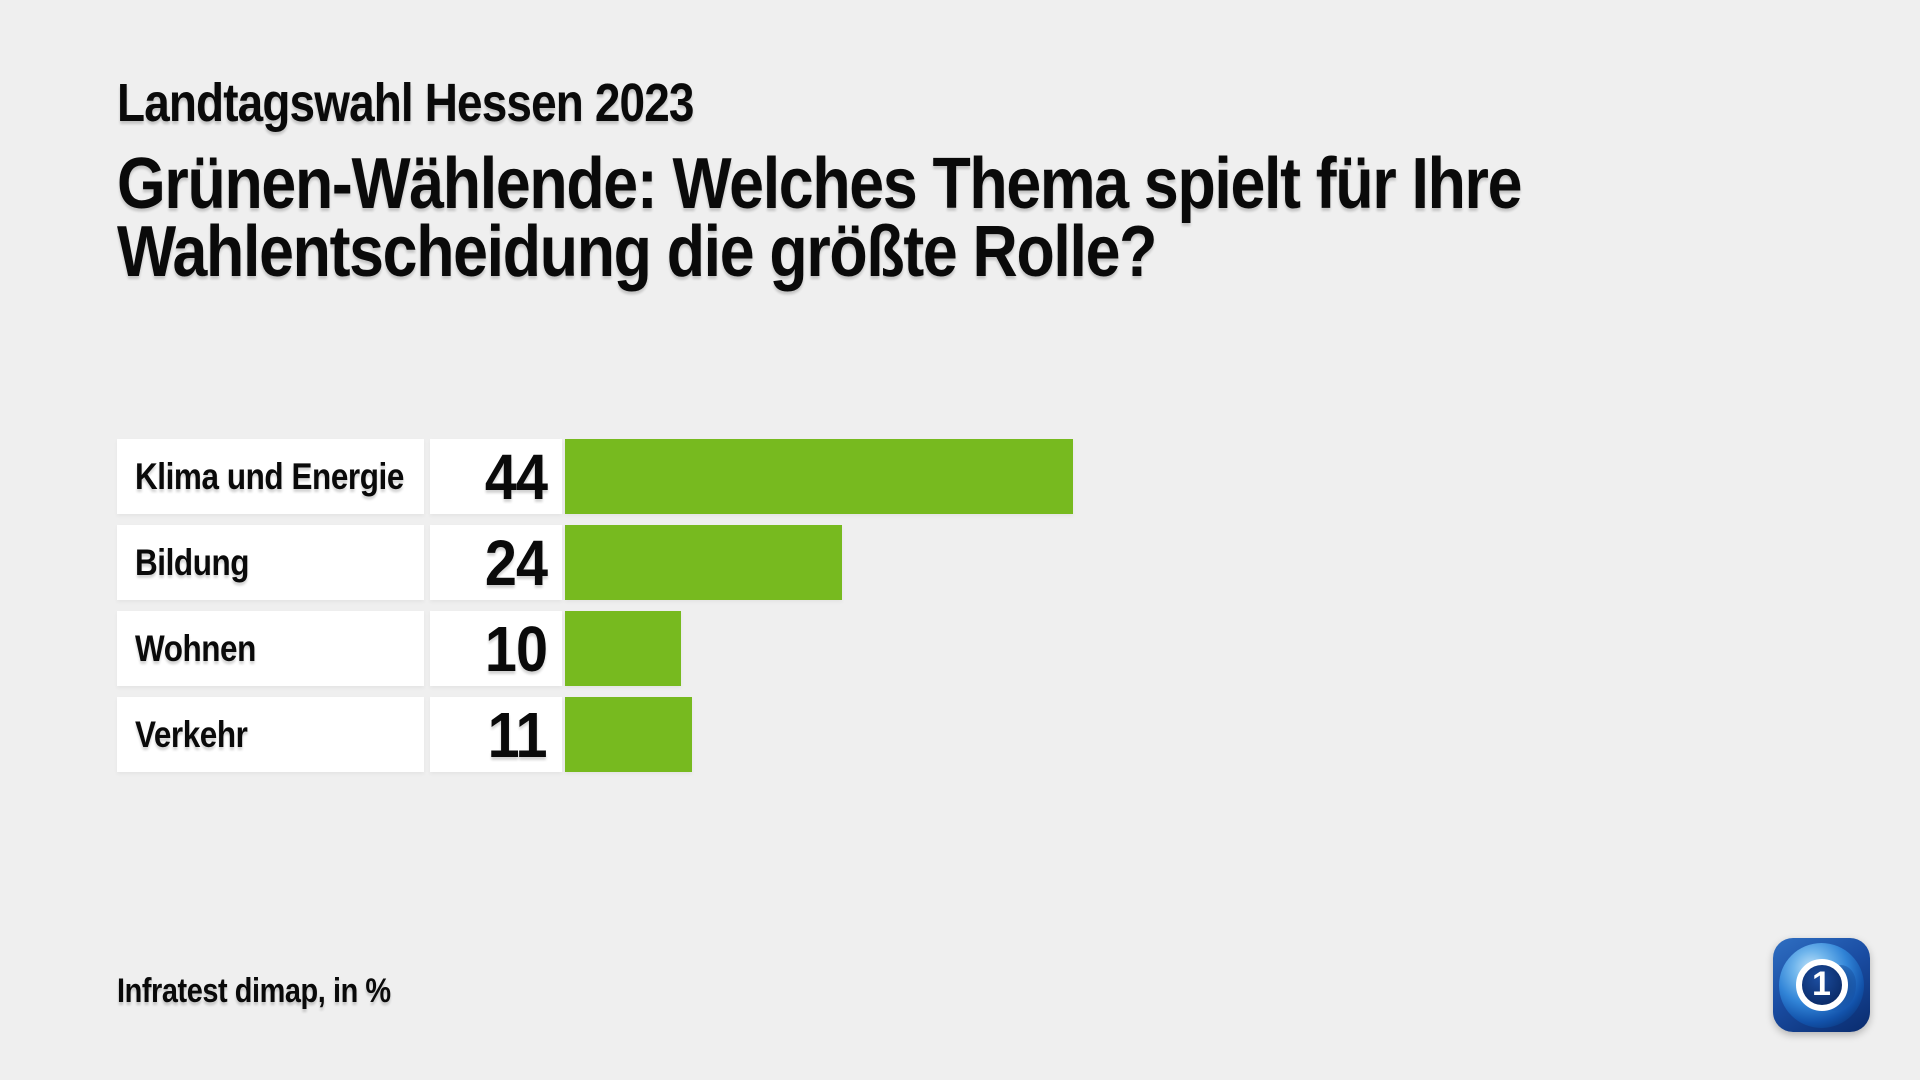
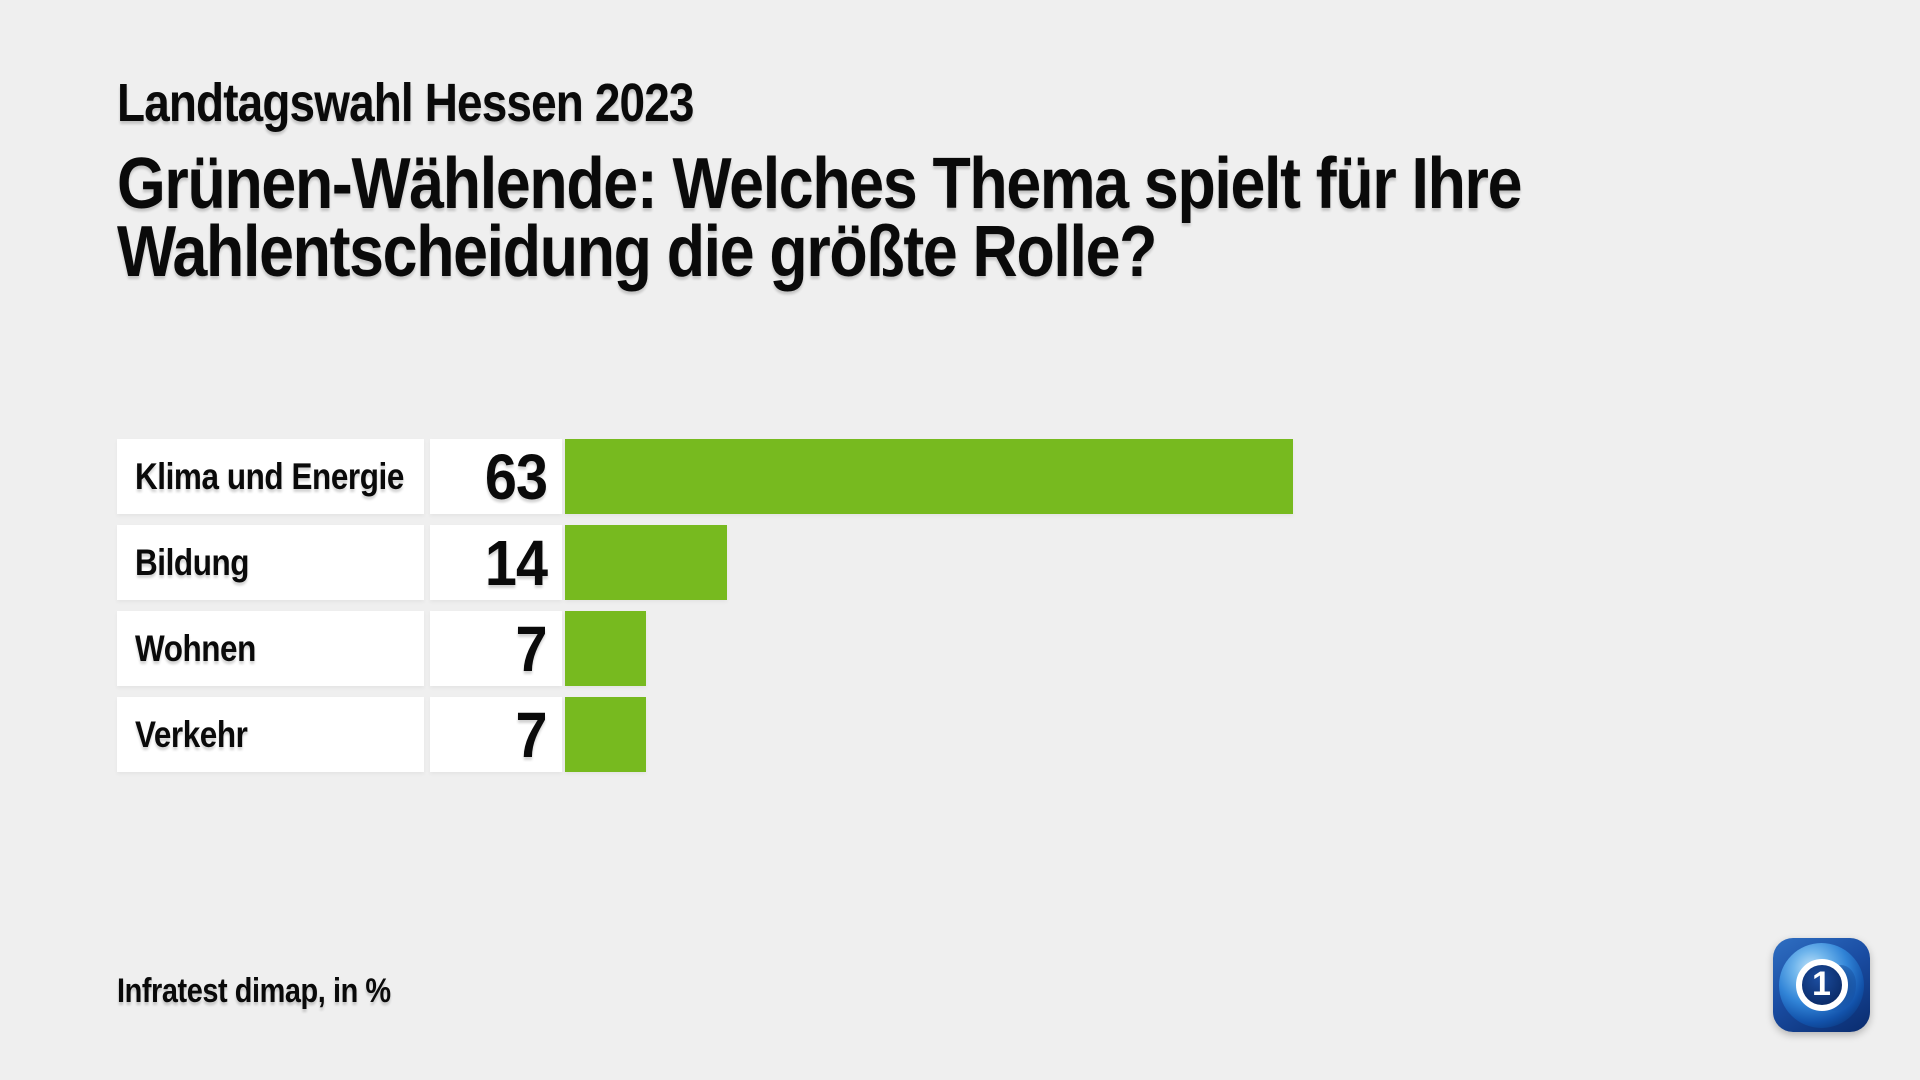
Klima und Energie: 44 -> 63
Bildung: 24 -> 14
Wohnen: 10 -> 7
Verkehr: 11 -> 7
